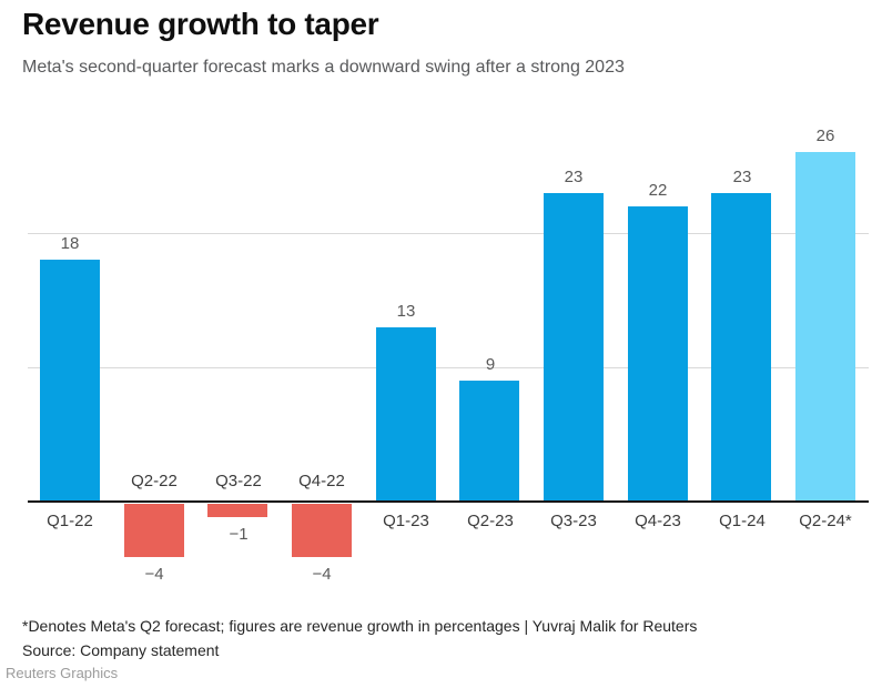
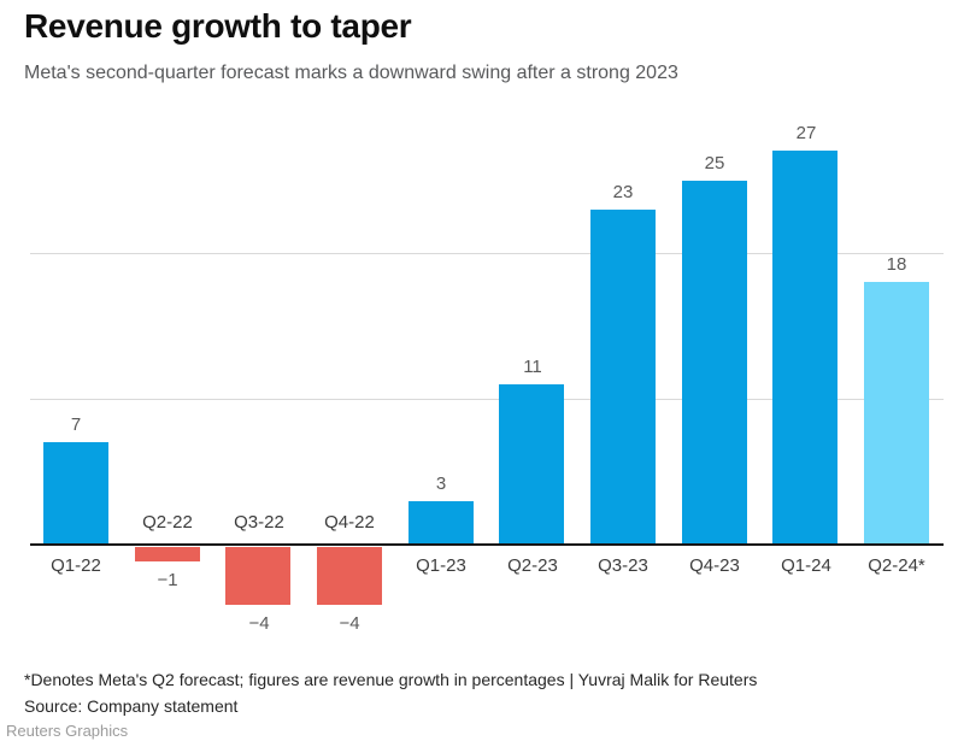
Q1-22: 18 -> 7
Q2-22: −4 -> −1
Q3-22: −1 -> −4
Q1-23: 13 -> 3
Q2-23: 9 -> 11
Q4-23: 22 -> 25
Q1-24: 23 -> 27
Q2-24*: 26 -> 18
